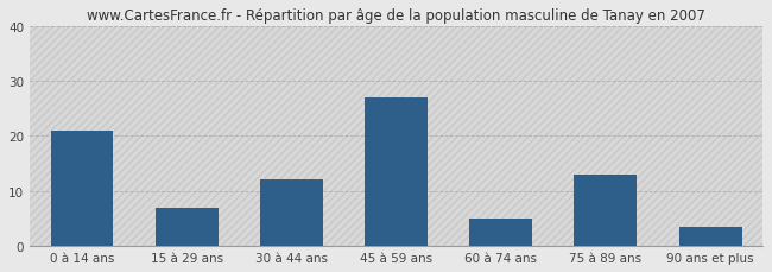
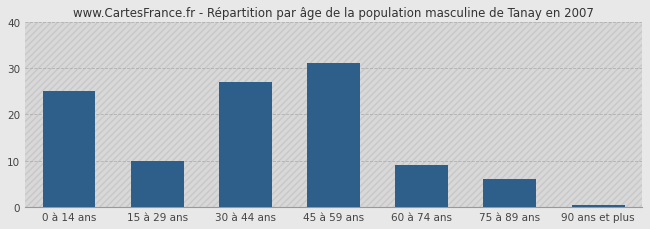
0 à 14 ans: 21.0 -> 25.0
15 à 29 ans: 7.0 -> 10.0
30 à 44 ans: 12.0 -> 27.0
45 à 59 ans: 27.0 -> 31.0
60 à 74 ans: 5.0 -> 9.0
75 à 89 ans: 13.0 -> 6.0
90 ans et plus: 3.5 -> 0.5
